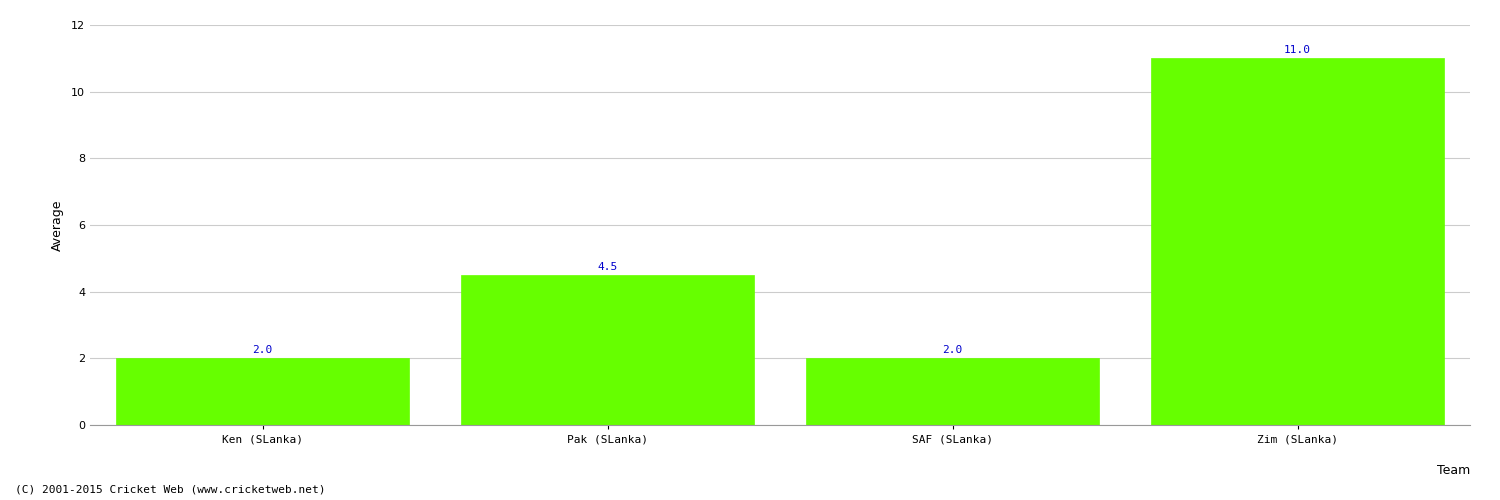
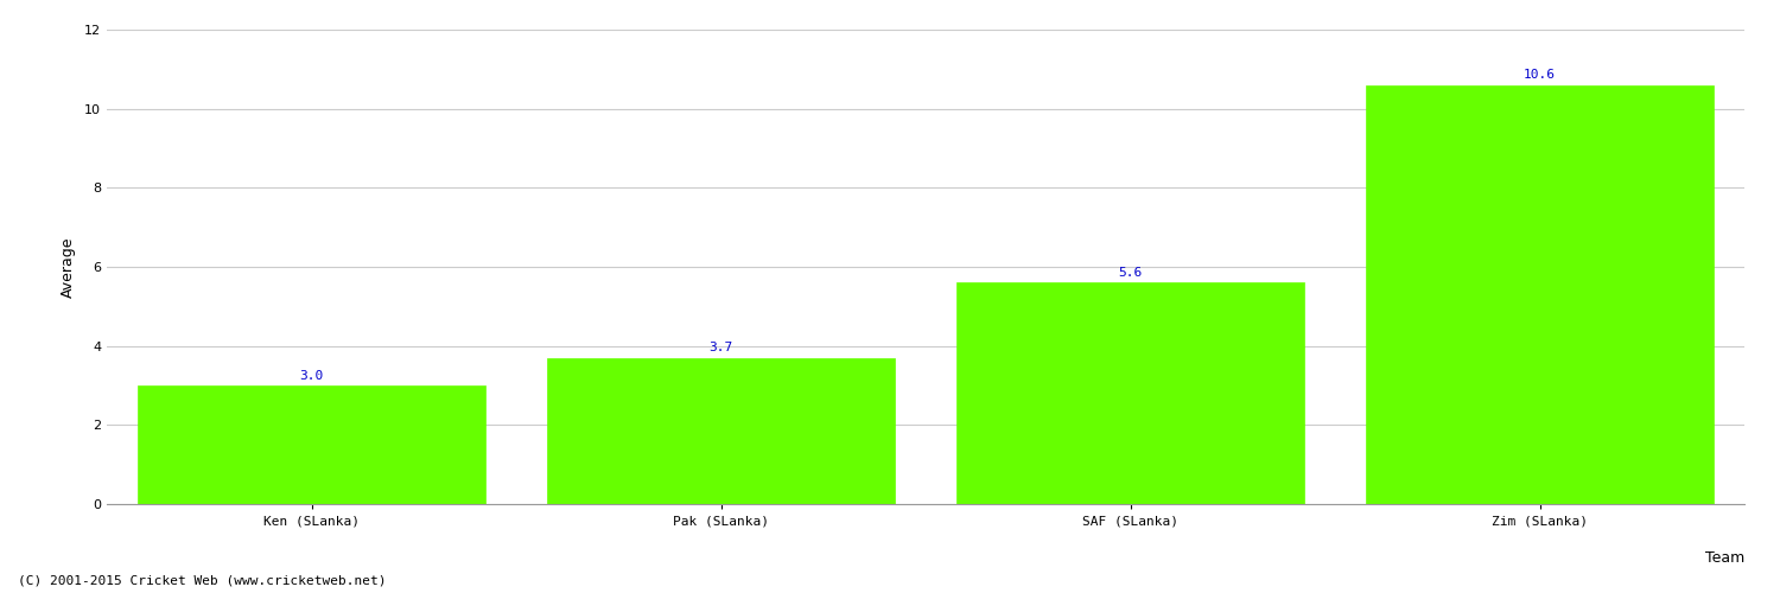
Ken (SLanka): 2.0 -> 3.0
Pak (SLanka): 4.5 -> 3.7
SAF (SLanka): 2.0 -> 5.6
Zim (SLanka): 11.0 -> 10.6
